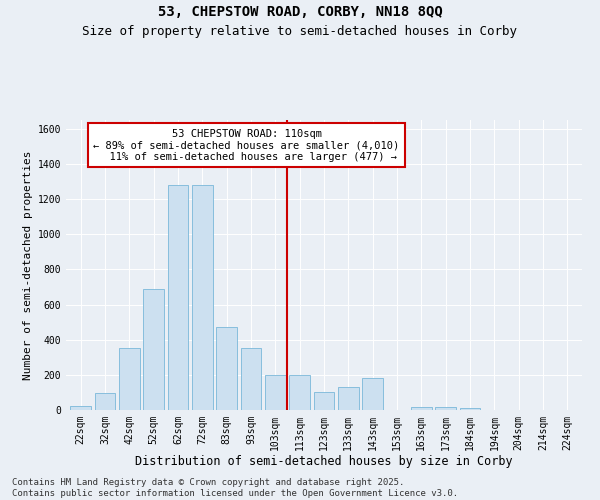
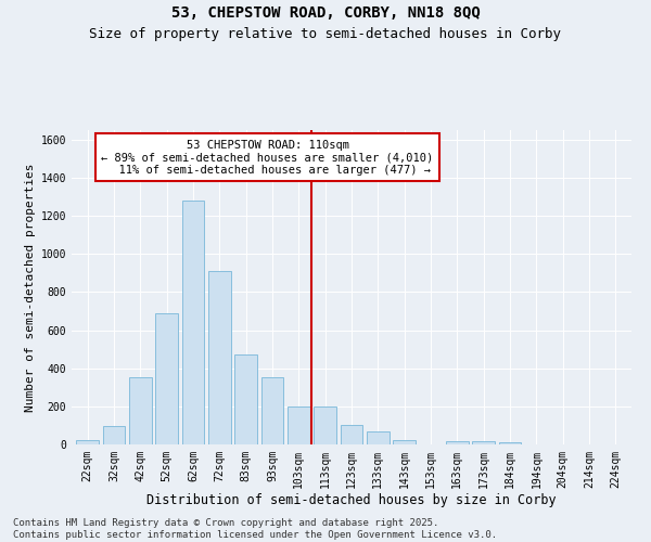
72sqm: 1280 -> 910
133sqm: 130 -> 70
143sqm: 180 -> 20
